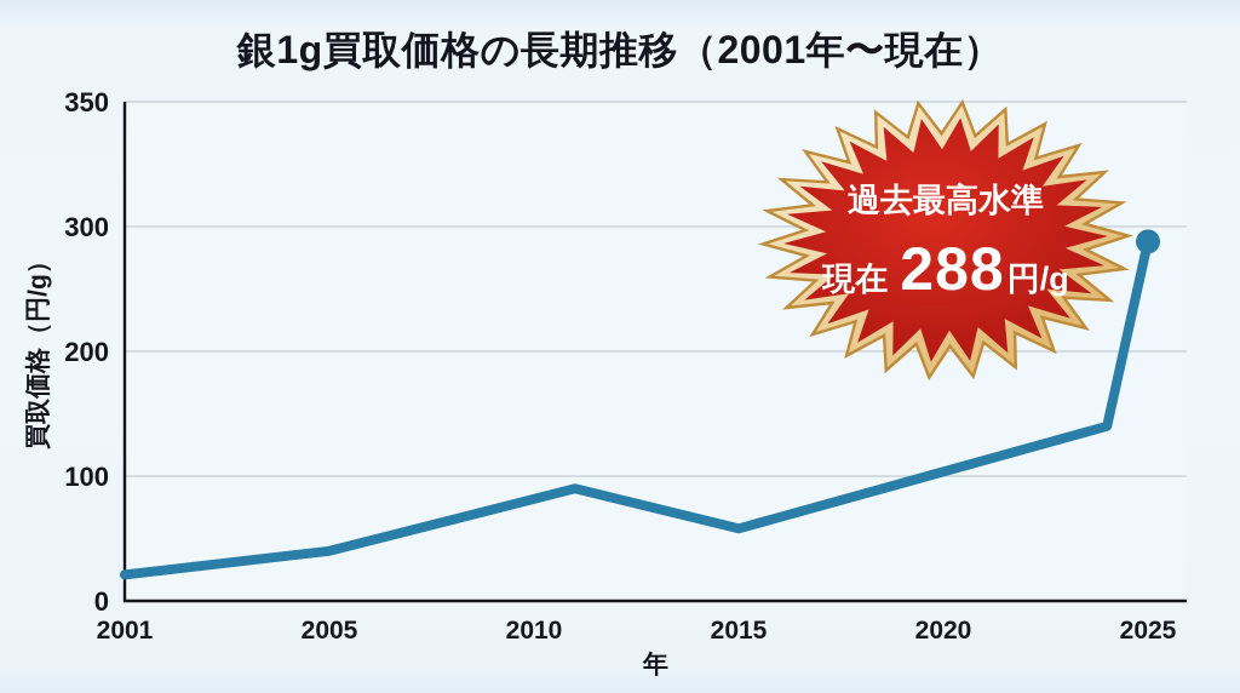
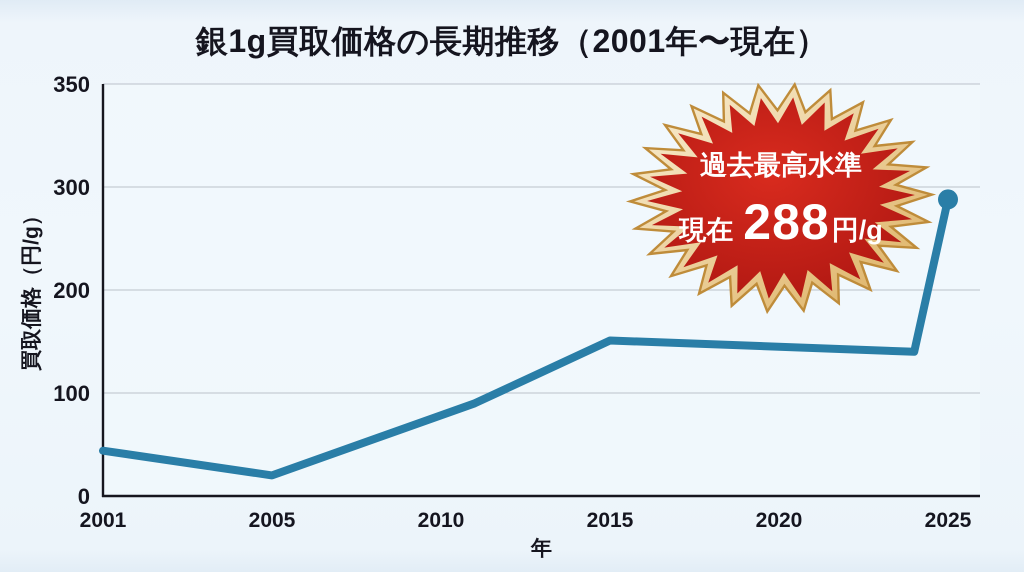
2001: 21 -> 44
2005: 40 -> 20
2015: 58 -> 151
